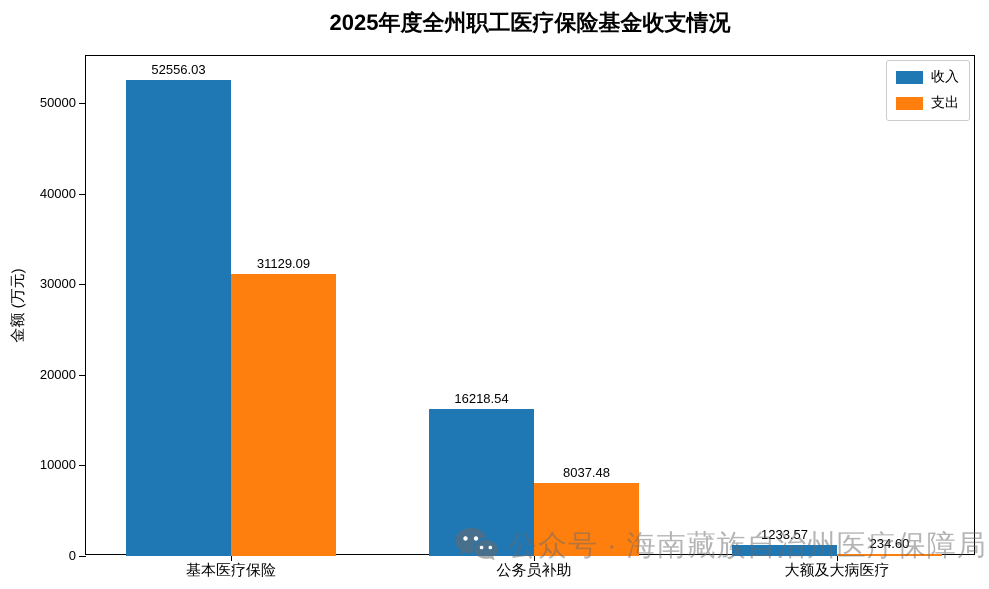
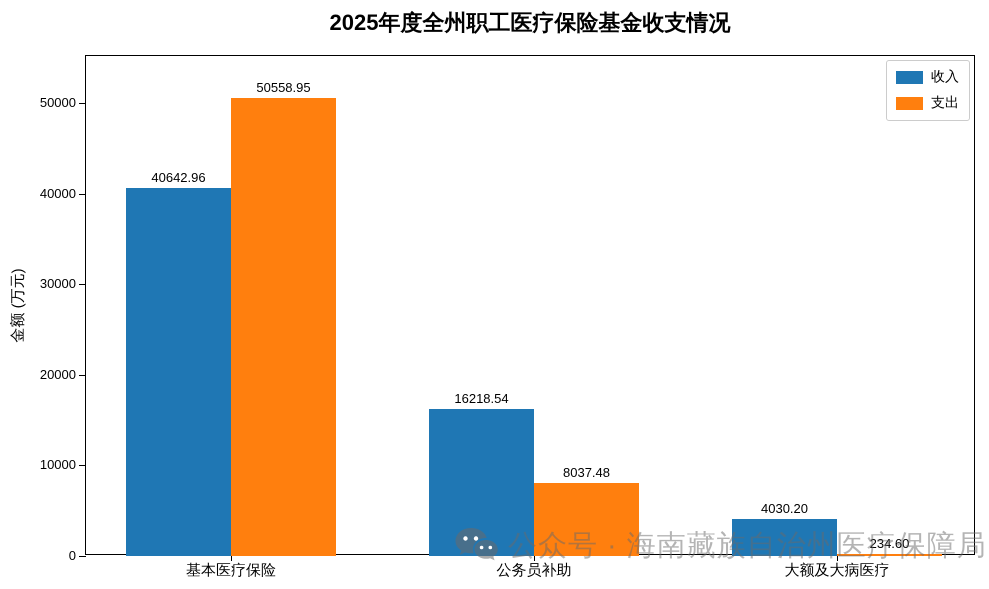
收入/基本医疗保险: 52556.03 -> 40642.96
支出/基本医疗保险: 31129.09 -> 50558.95
收入/大额及大病医疗: 1233.57 -> 4030.20
